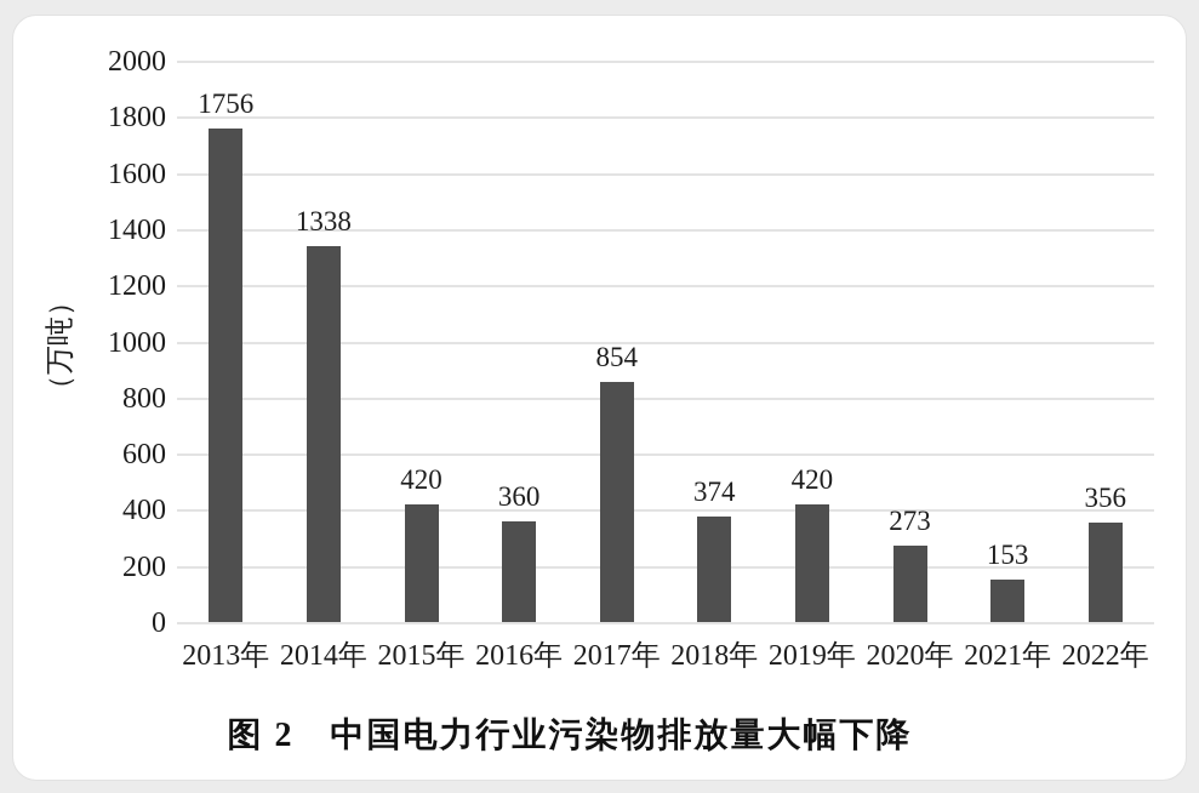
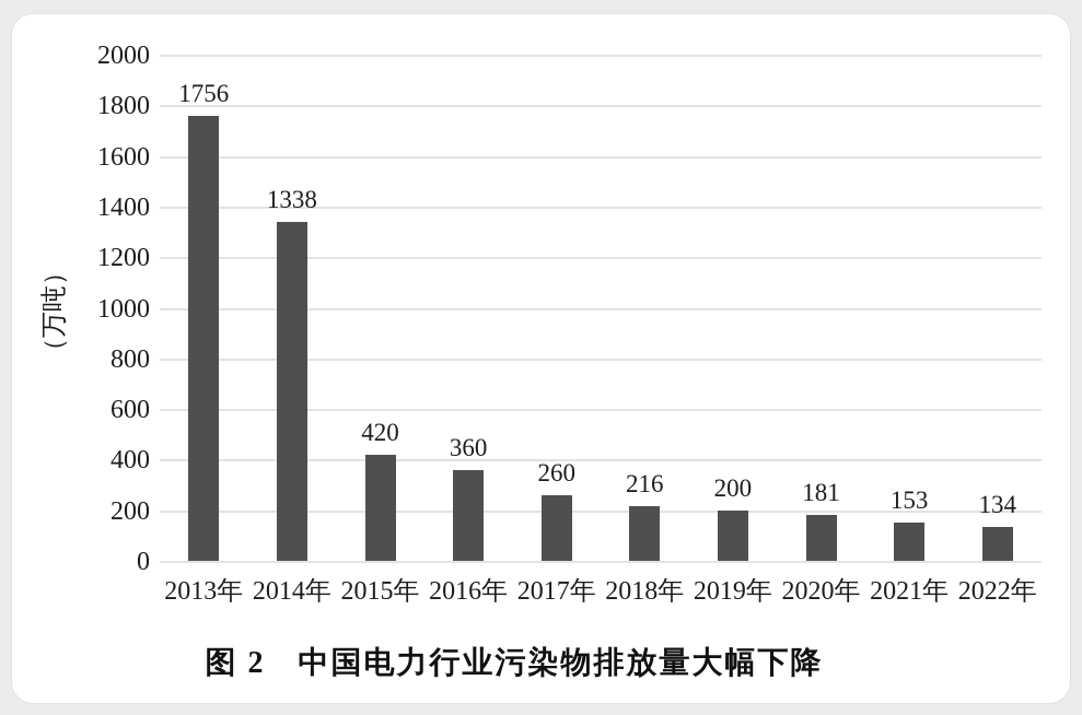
2017年: 854 -> 260
2018年: 374 -> 216
2019年: 420 -> 200
2020年: 273 -> 181
2022年: 356 -> 134
